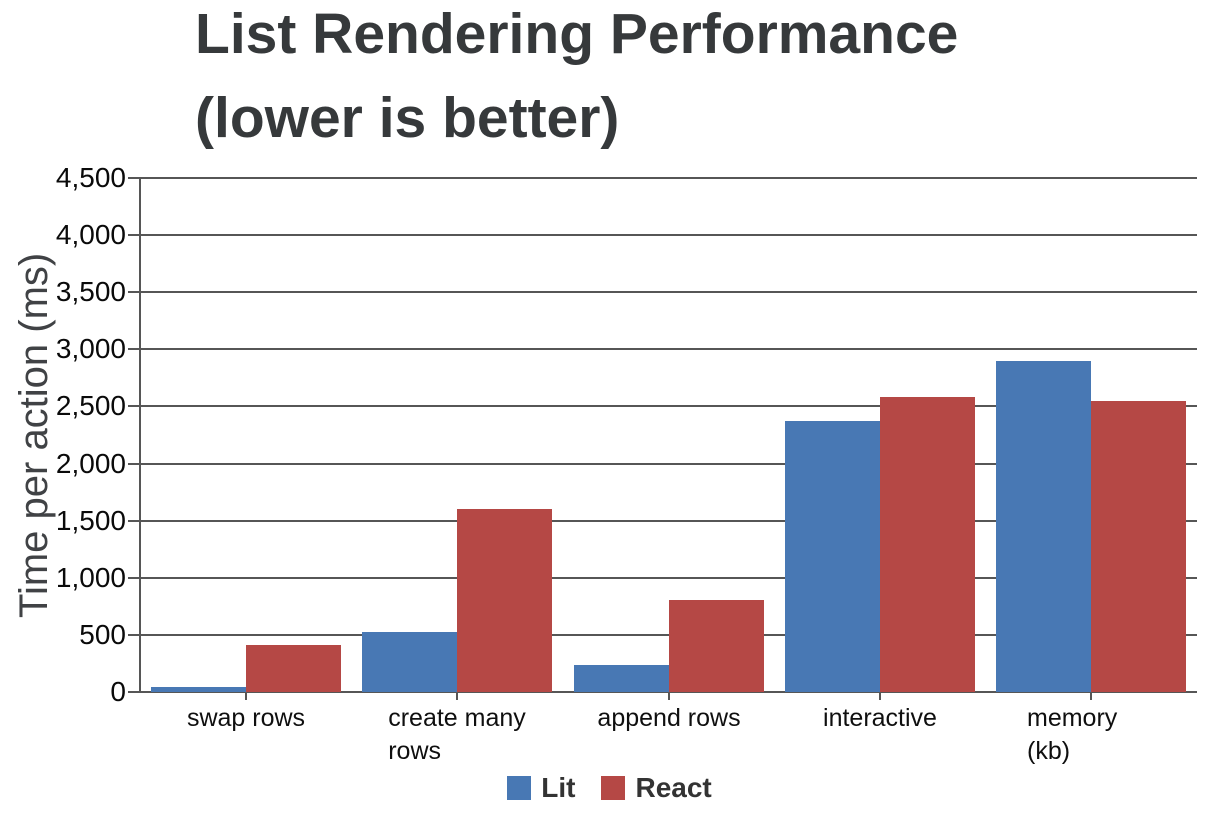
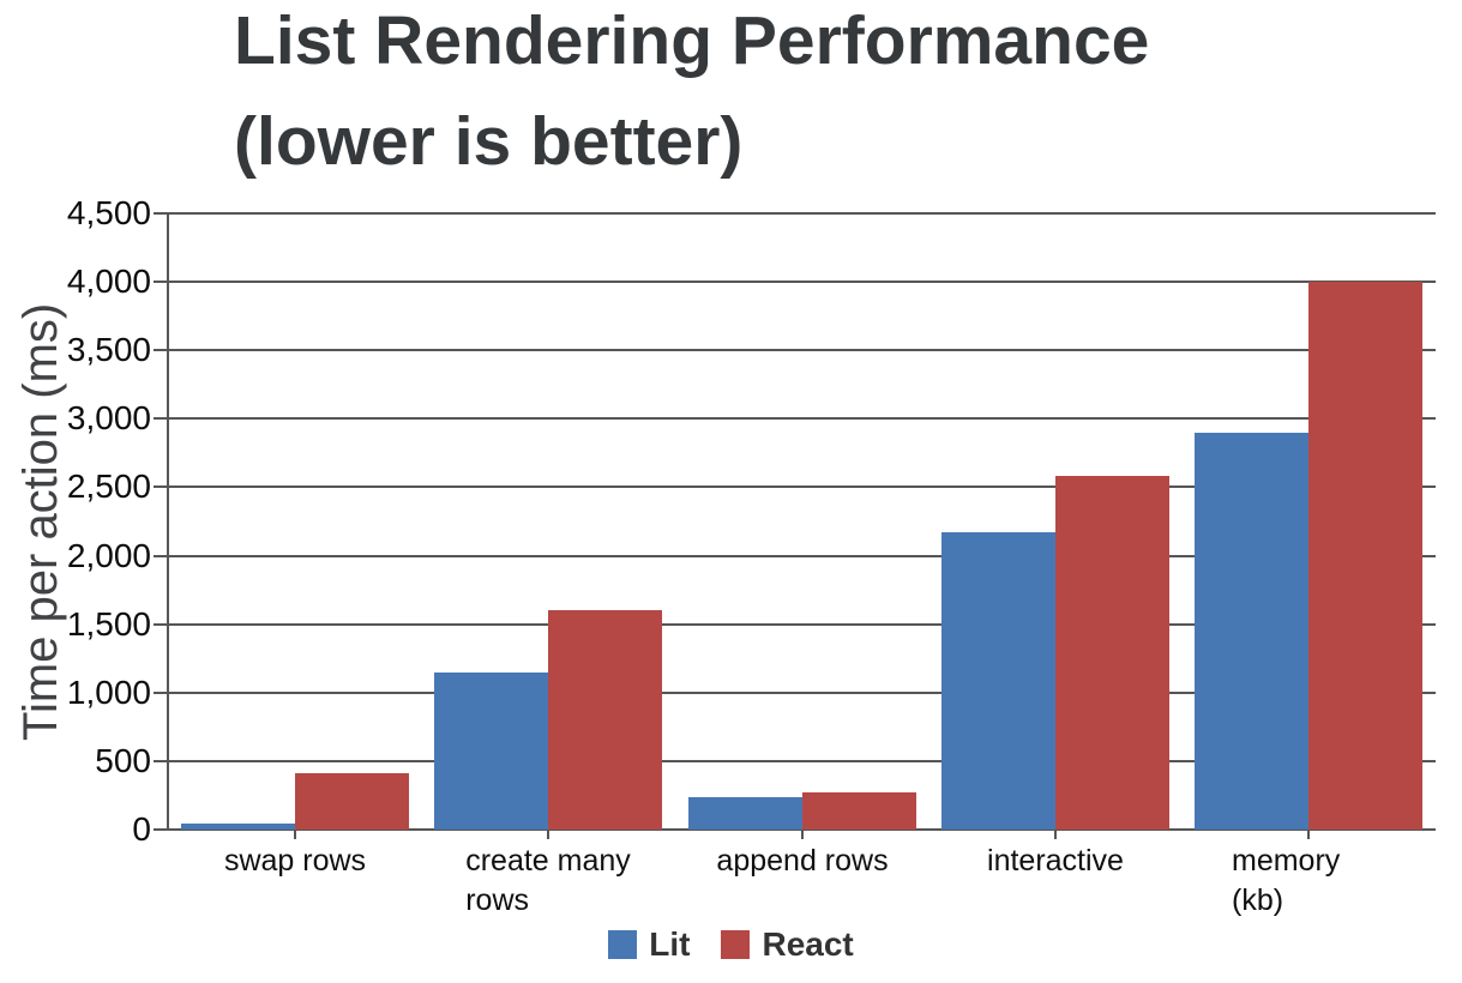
Lit/create many rows: 530 -> 1150
React/append rows: 810 -> 280
Lit/interactive: 2370 -> 2180
React/memory (kb): 2550 -> 4000
